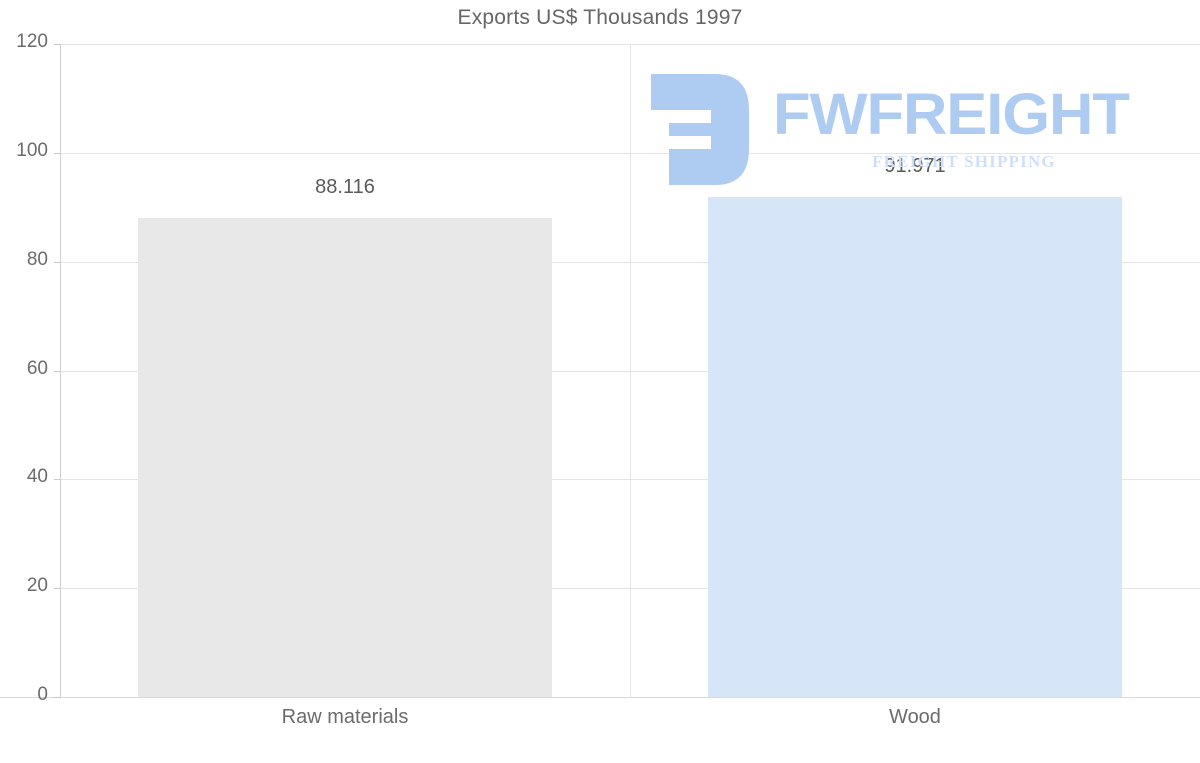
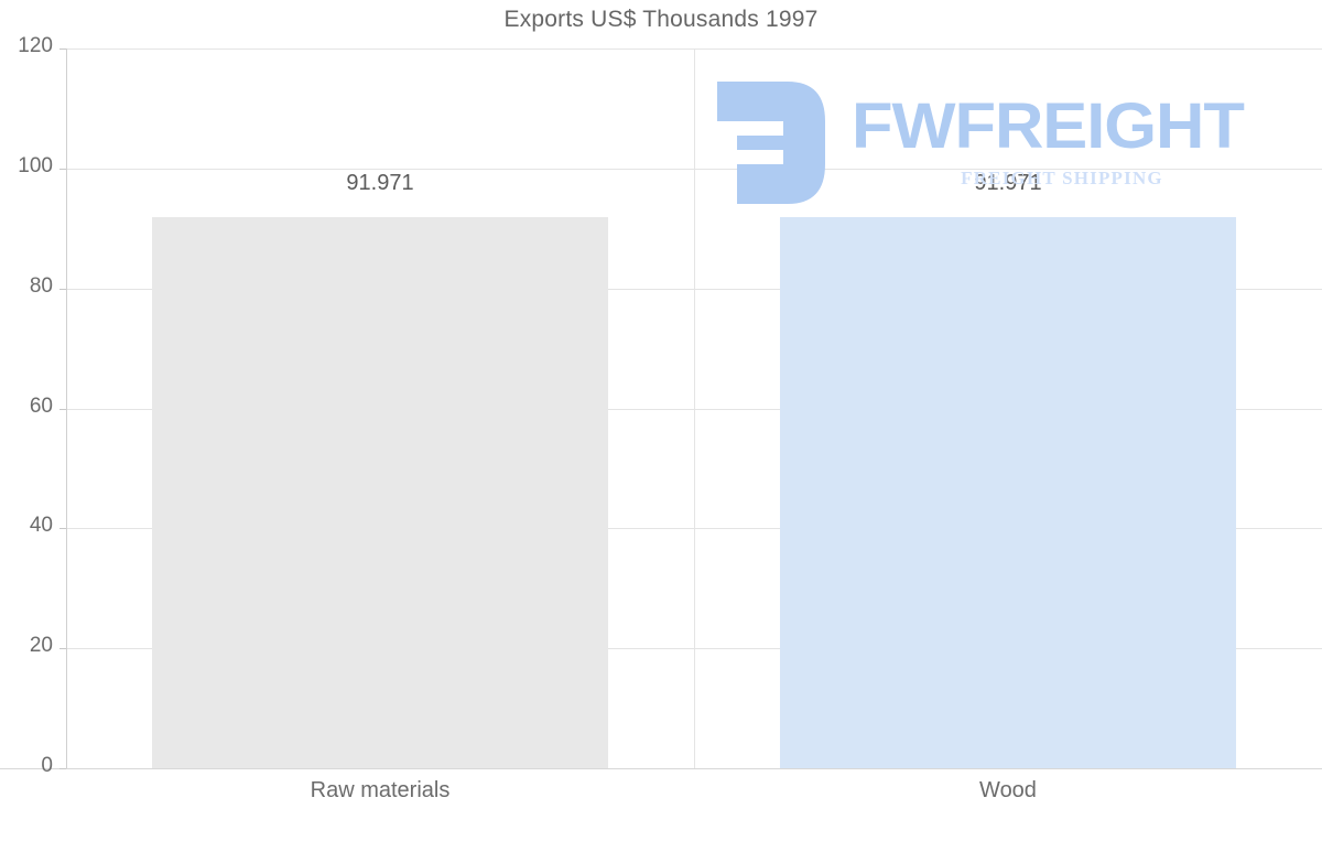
Raw materials: 88.116 -> 91.971
